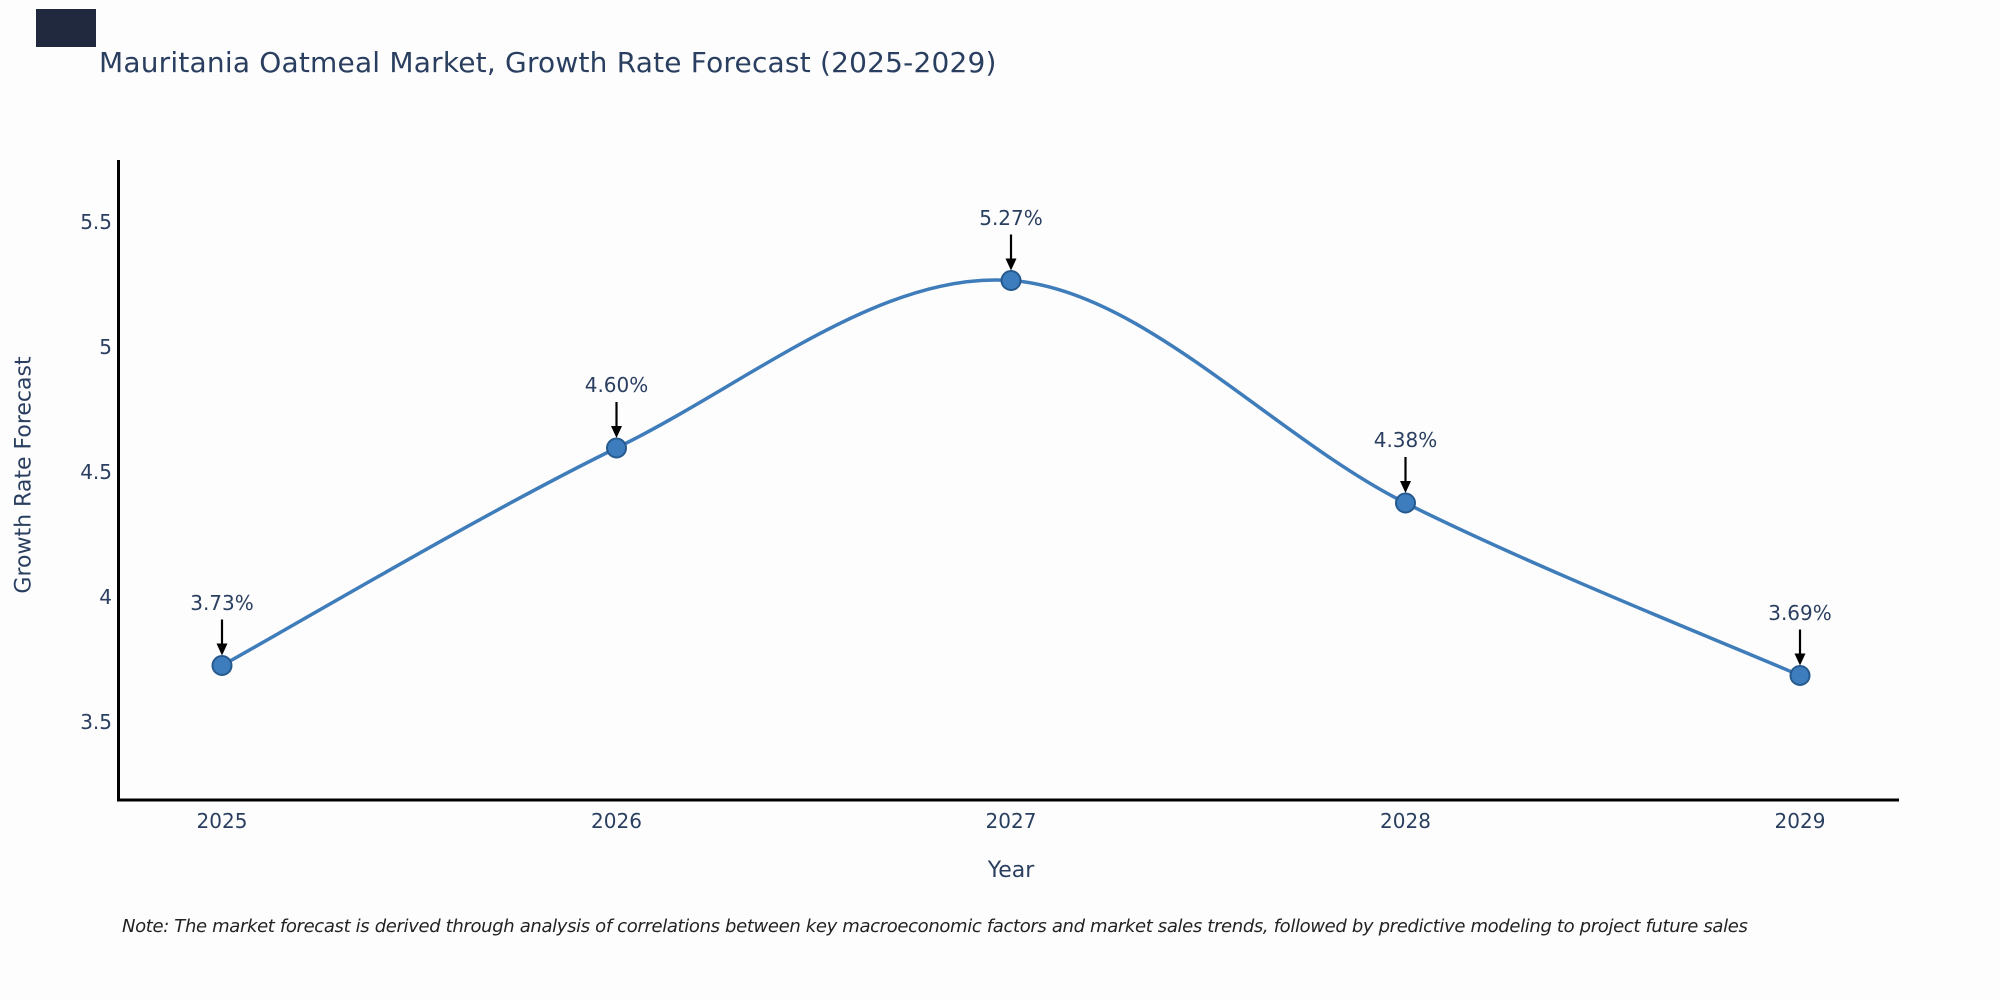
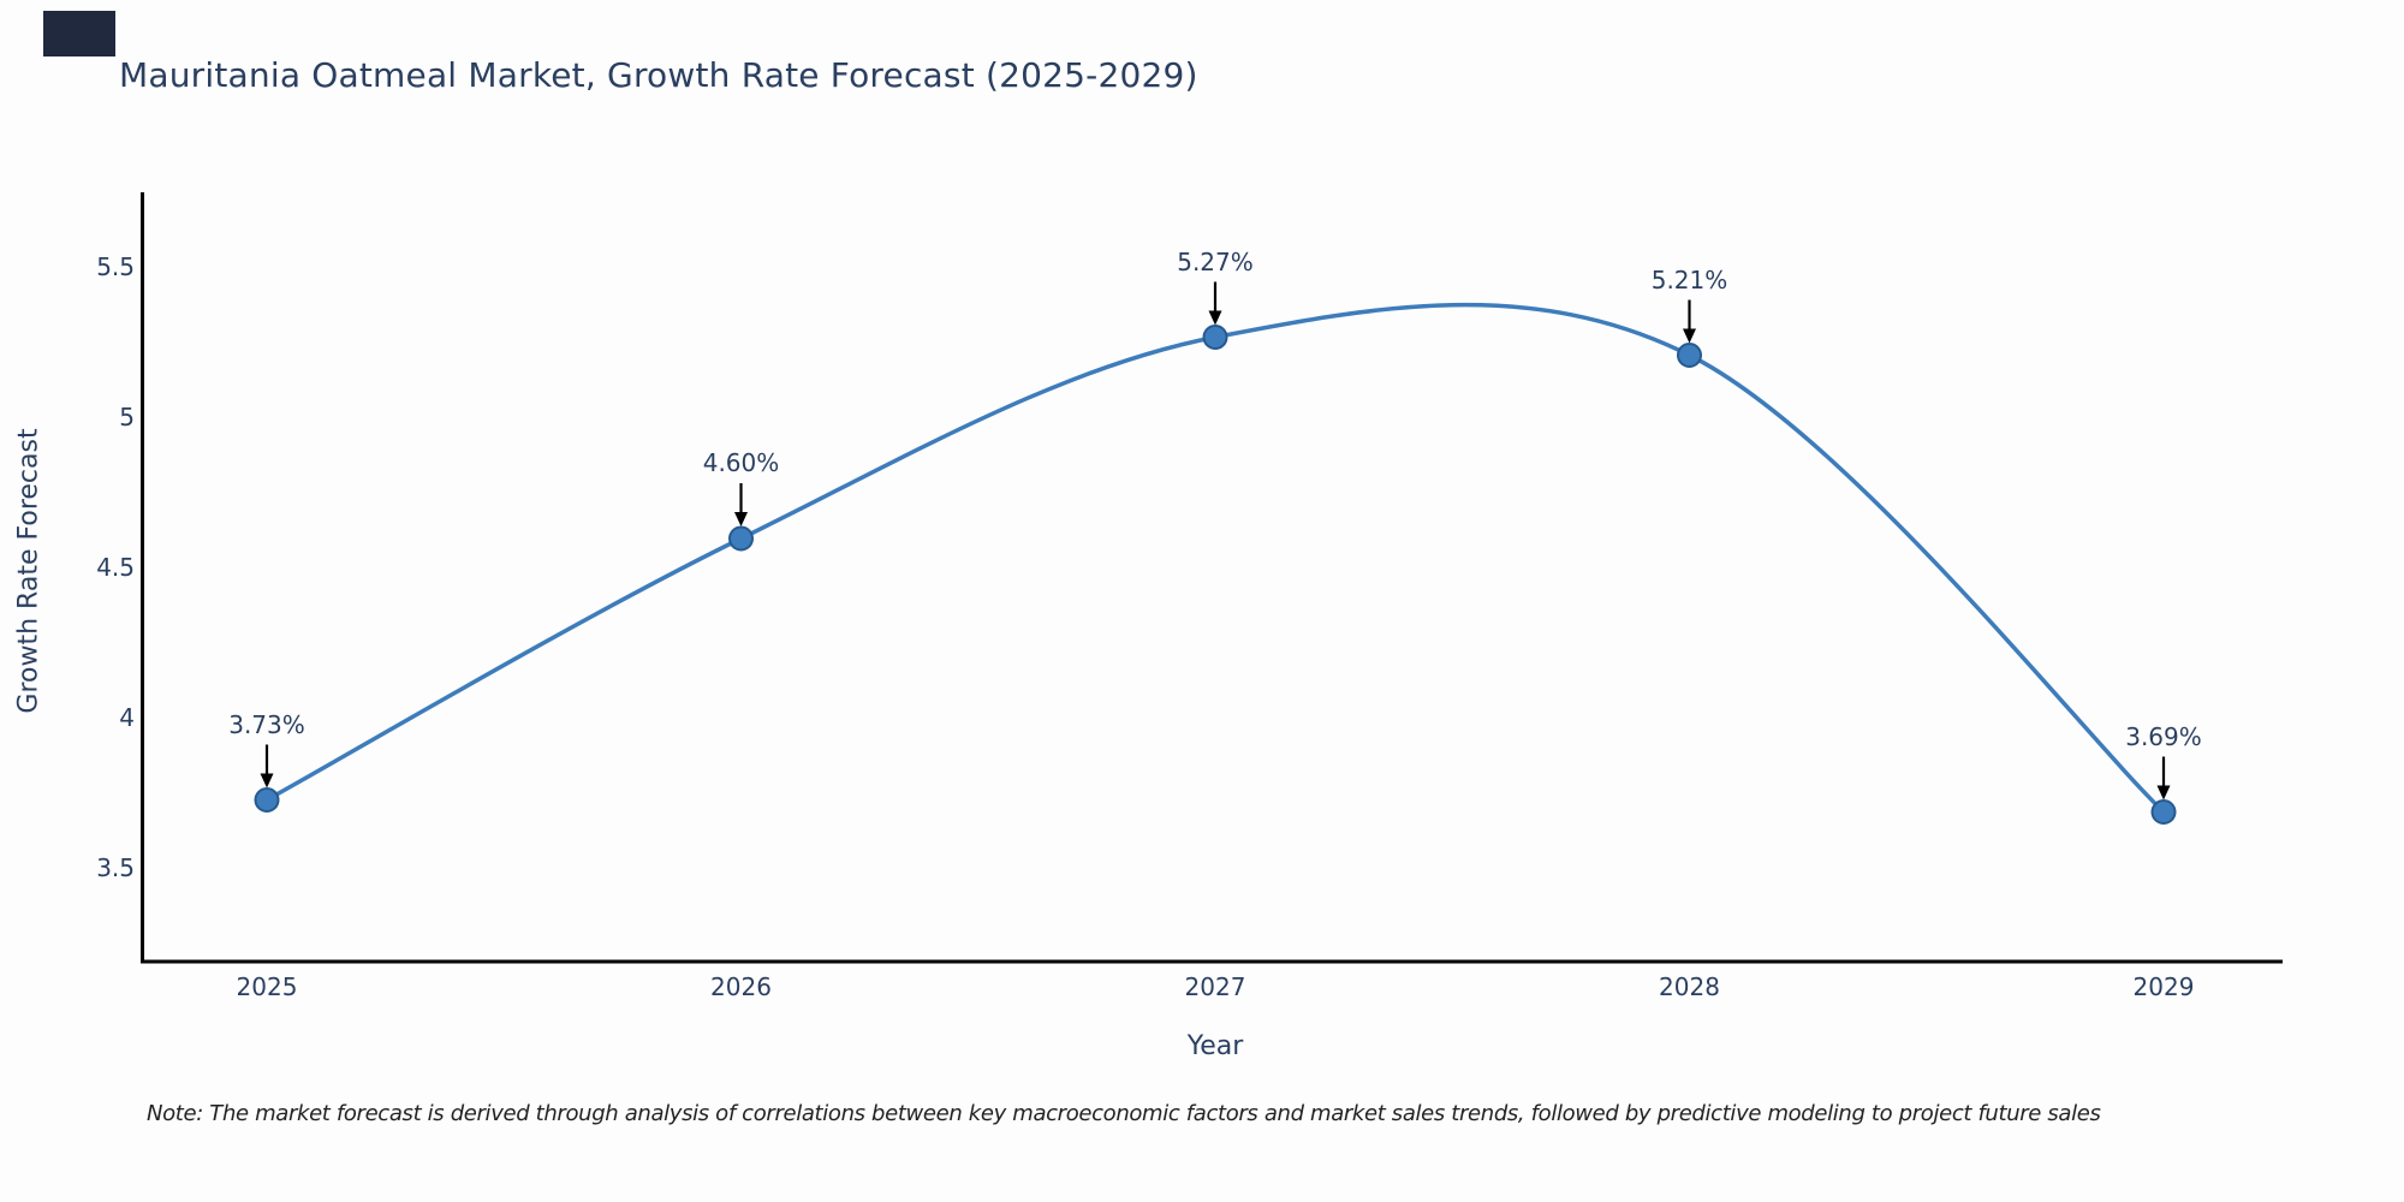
2028: 4.38% -> 5.21%
